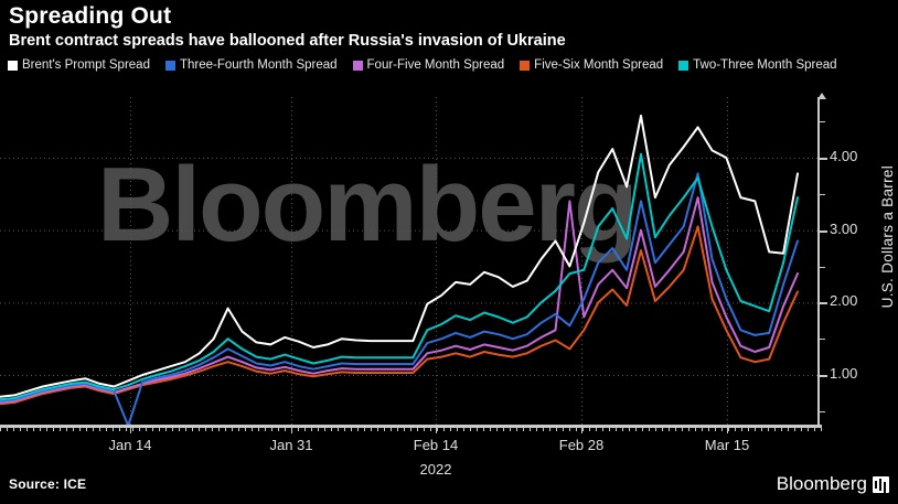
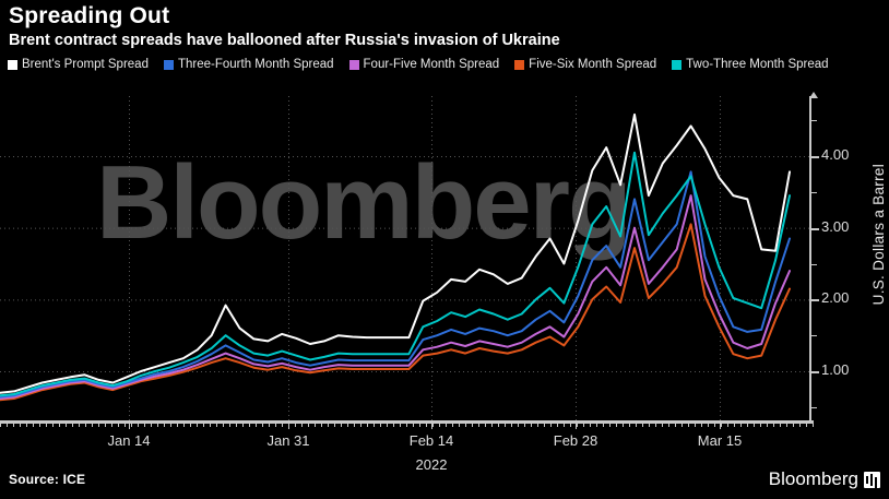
Three-Fourth Month Spread/Jan 14: 0.3 -> 0.8
Two-Three Month Spread/Feb 28: 2.4 -> 1.9
Four-Five Month Spread/Feb 28: 3.4 -> 1.5
Brent's Prompt Spread/Mar 15: 4.0 -> 3.7
